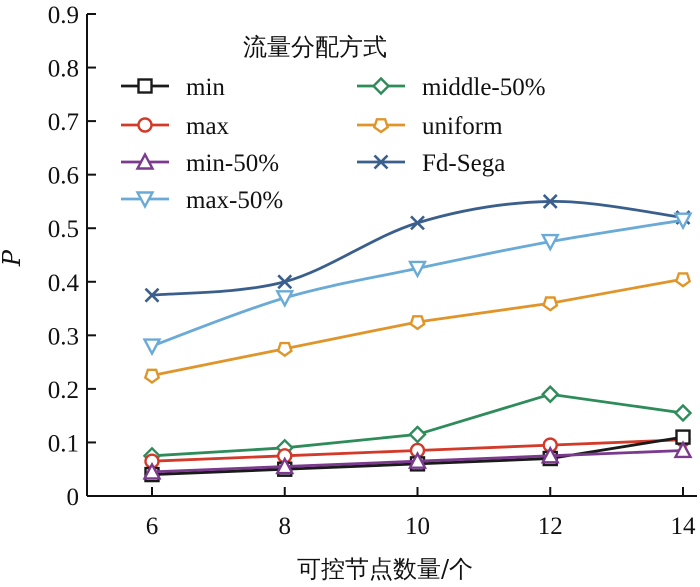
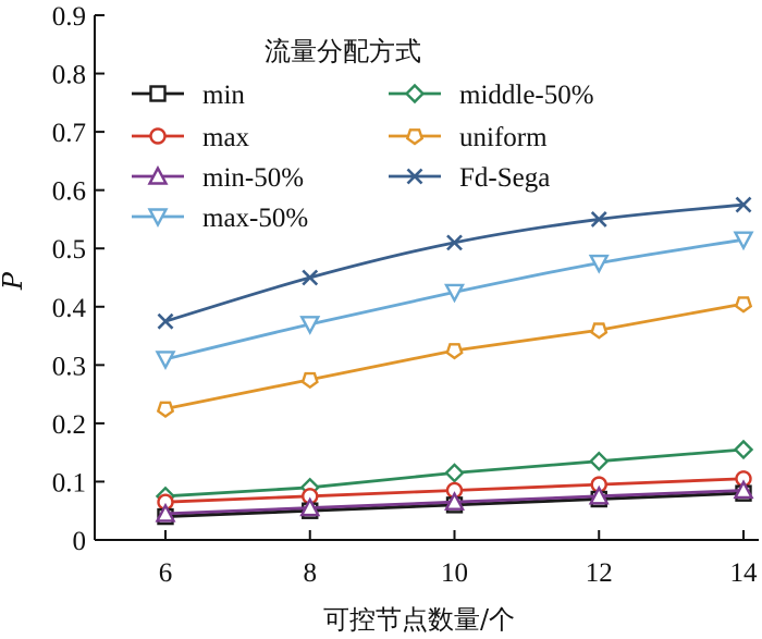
max-50%/6: 0.28 -> 0.31
Fd-Sega/8: 0.40 -> 0.45
middle-50%/12: 0.19 -> 0.14
min/14: 0.11 -> 0.08
Fd-Sega/14: 0.52 -> 0.57
